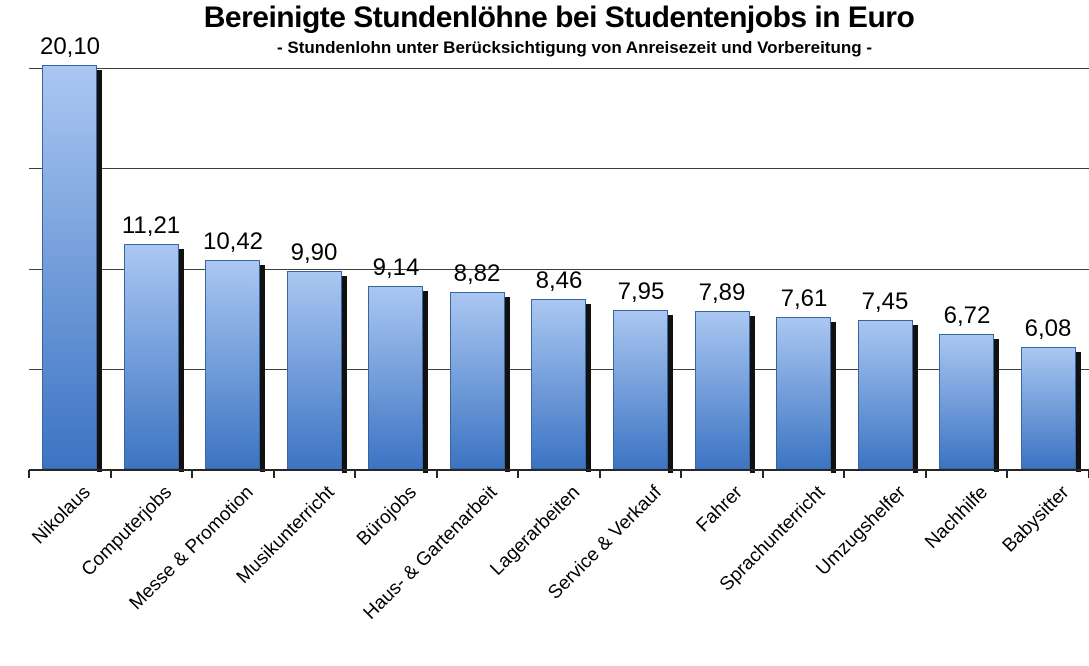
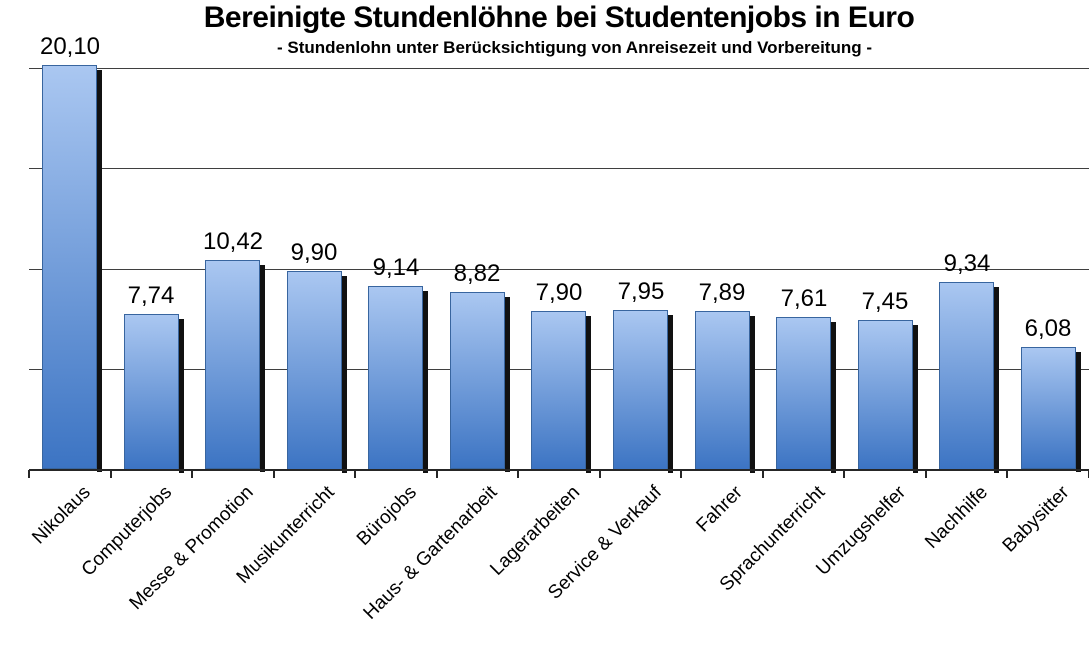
Computerjobs: 11,21 -> 7,74
Lagerarbeiten: 8,46 -> 7,90
Nachhilfe: 6,72 -> 9,34
